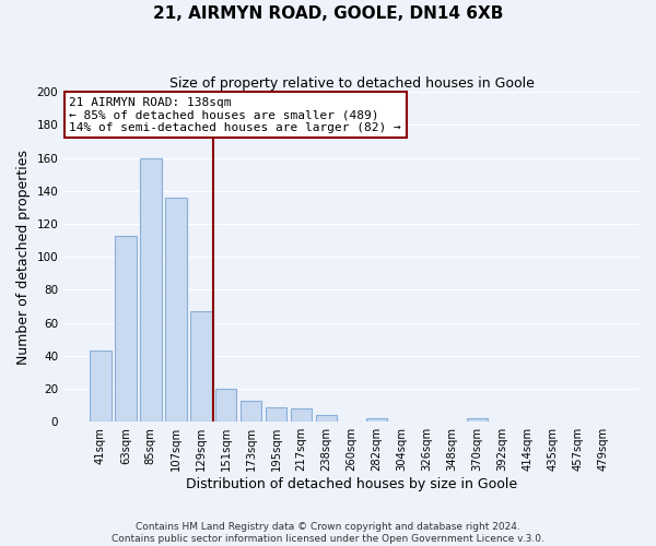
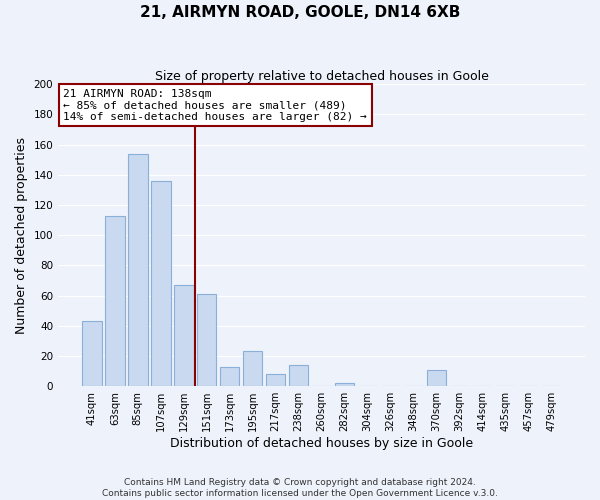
85sqm: 160 -> 154
151sqm: 20 -> 61
195sqm: 9 -> 23
238sqm: 4 -> 14
370sqm: 2 -> 11
